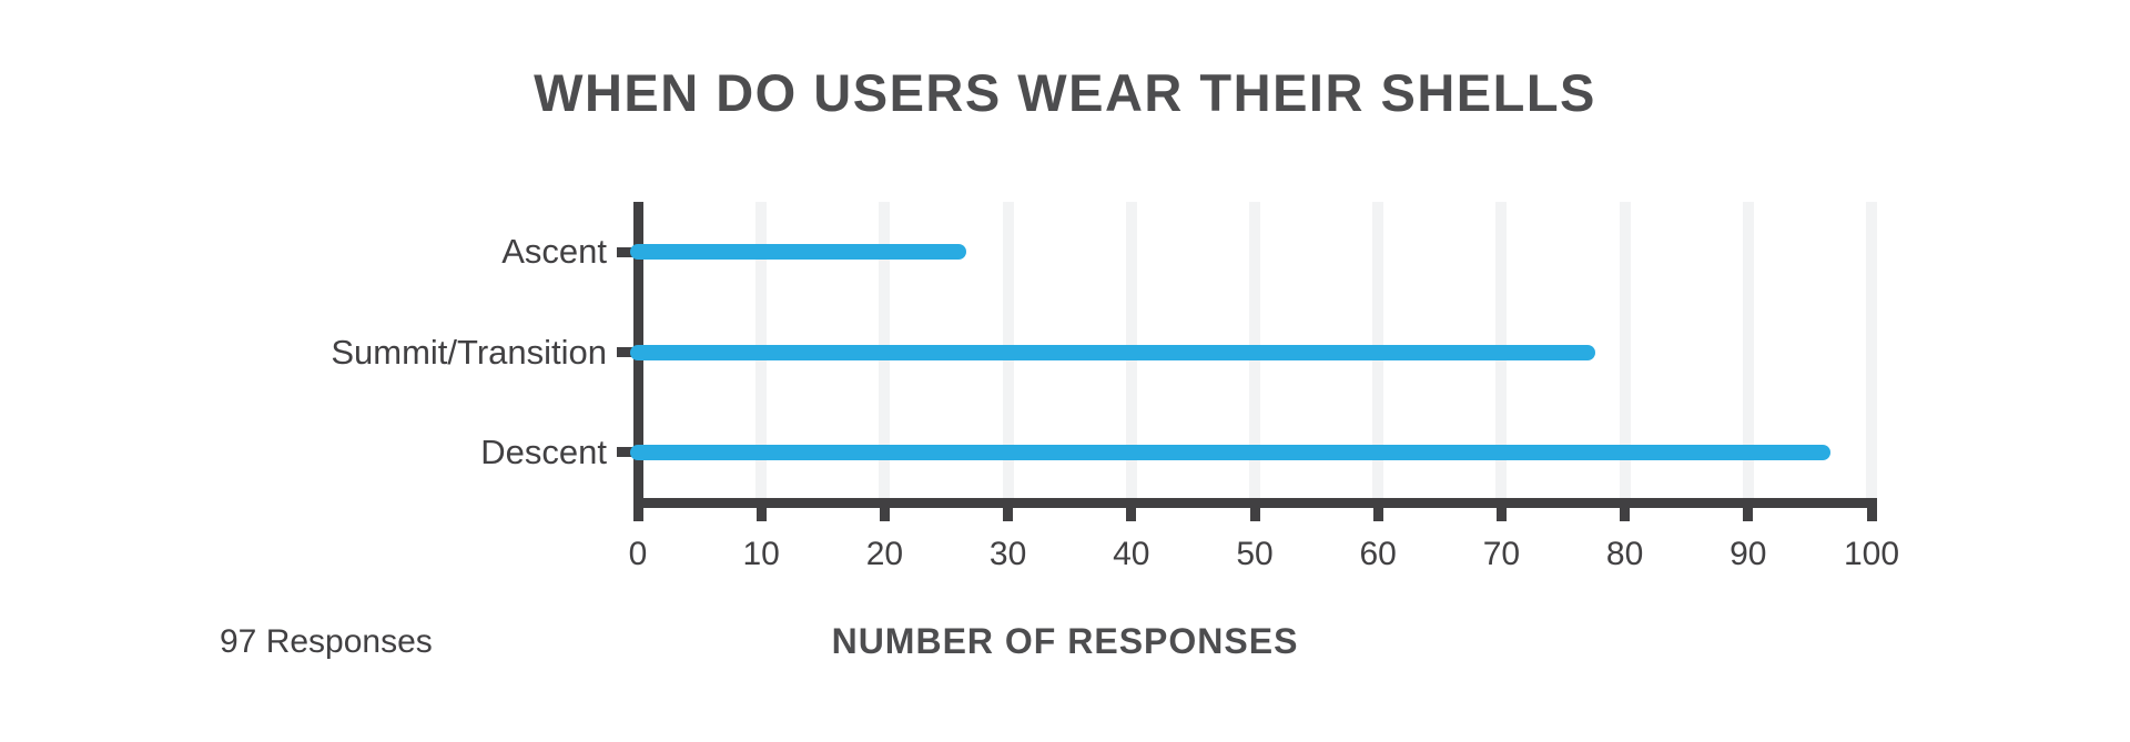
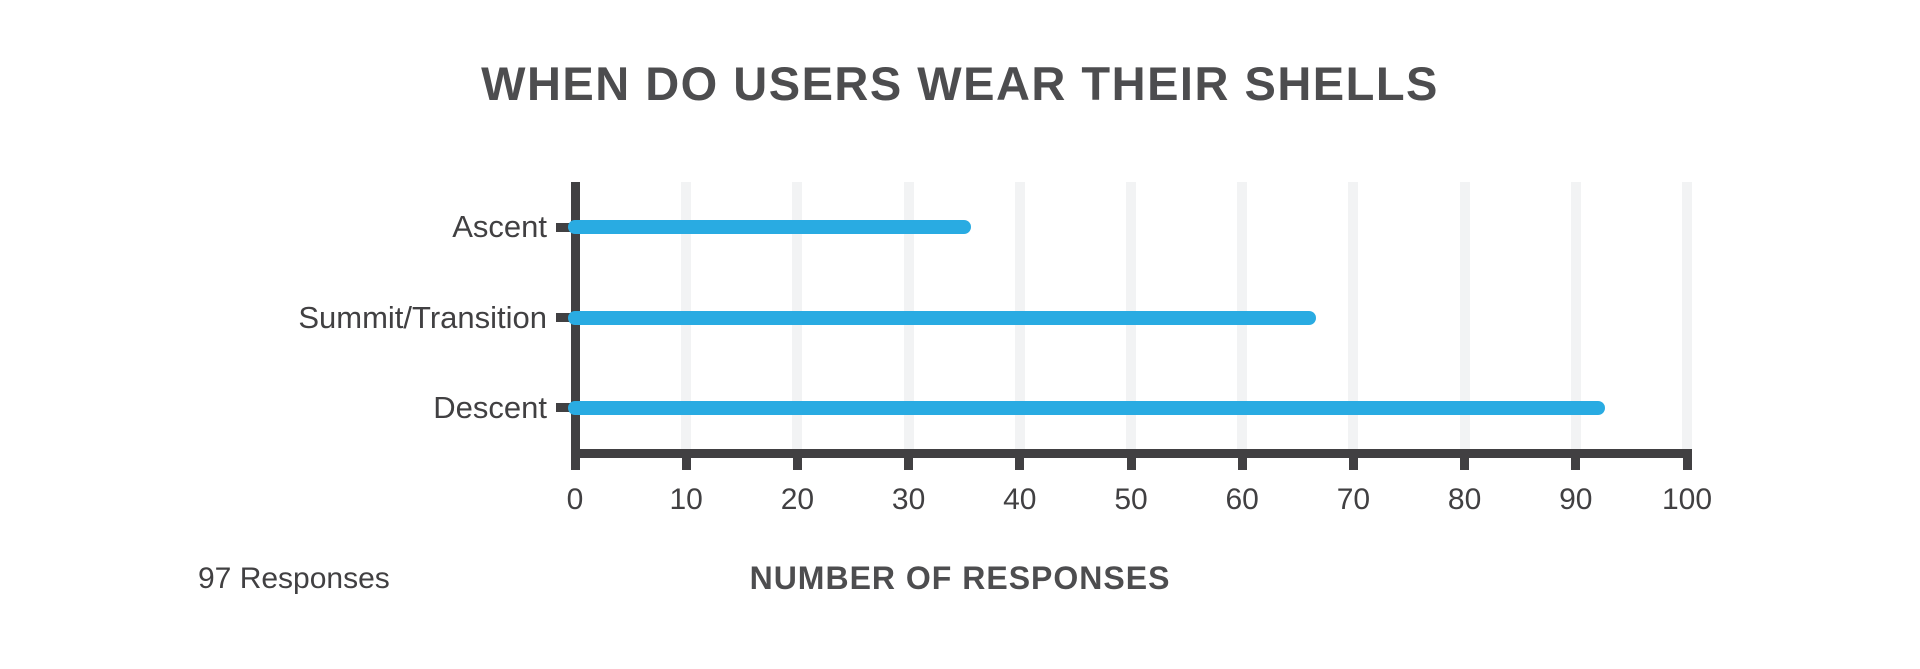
Ascent: 26 -> 35
Summit/Transition: 77 -> 66
Descent: 96 -> 92
